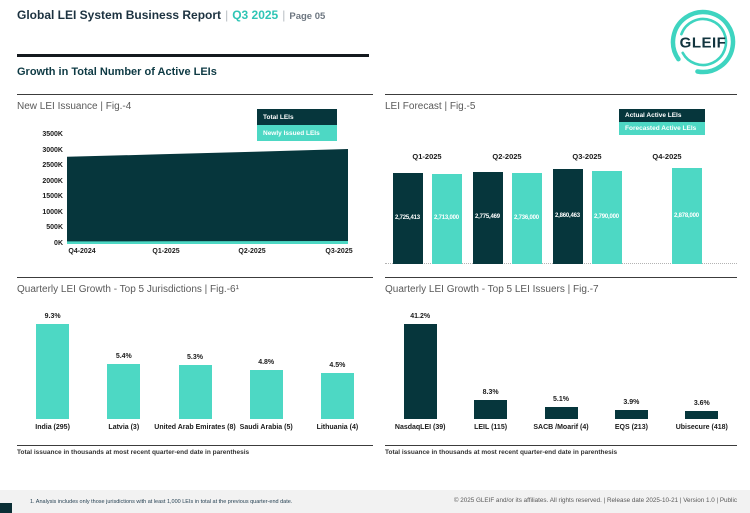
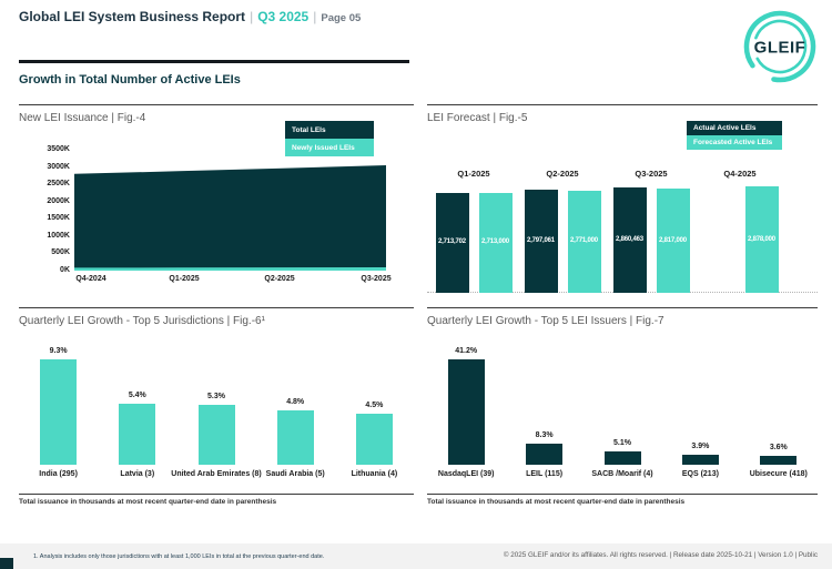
LEI Forecast | Fig.-5/Actual Active LEIs/Q1-2025: 2,725,413 -> 2,713,702
LEI Forecast | Fig.-5/Actual Active LEIs/Q2-2025: 2,775,469 -> 2,797,061
LEI Forecast | Fig.-5/Forecasted Active LEIs/Q2-2025: 2,736,000 -> 2,771,000
LEI Forecast | Fig.-5/Forecasted Active LEIs/Q3-2025: 2,790,000 -> 2,817,000
